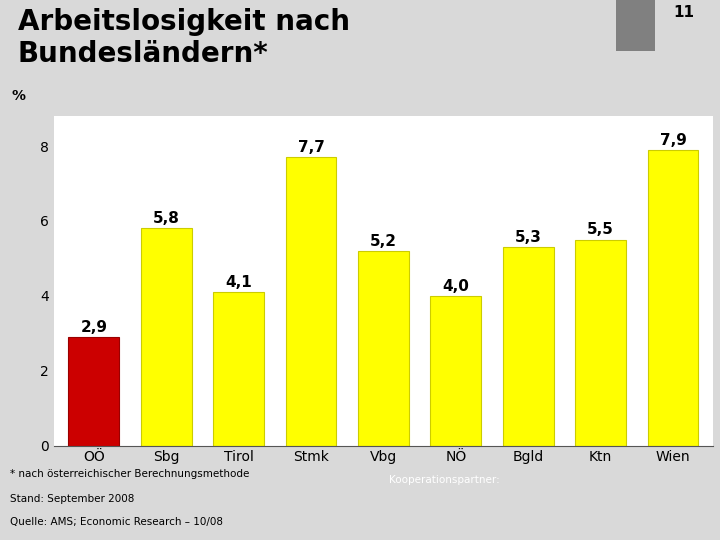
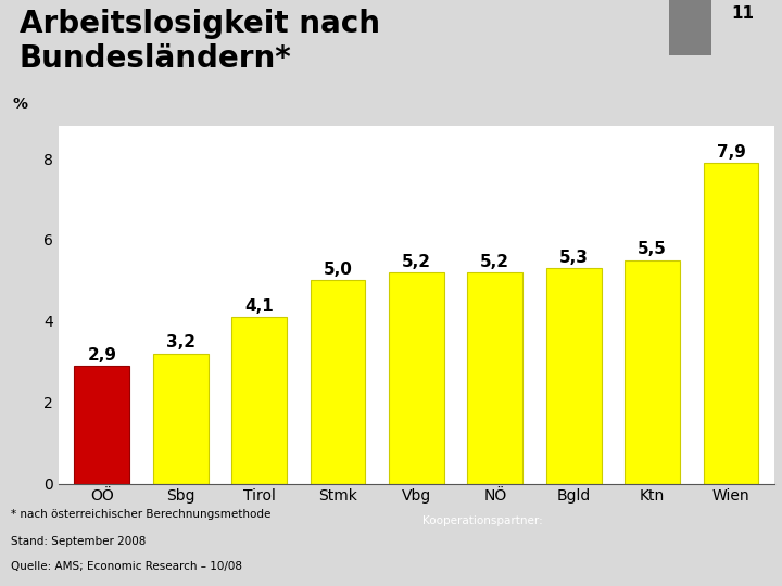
Sbg: 5,8 -> 3,2
Stmk: 7,7 -> 5,0
NÖ: 4,0 -> 5,2
